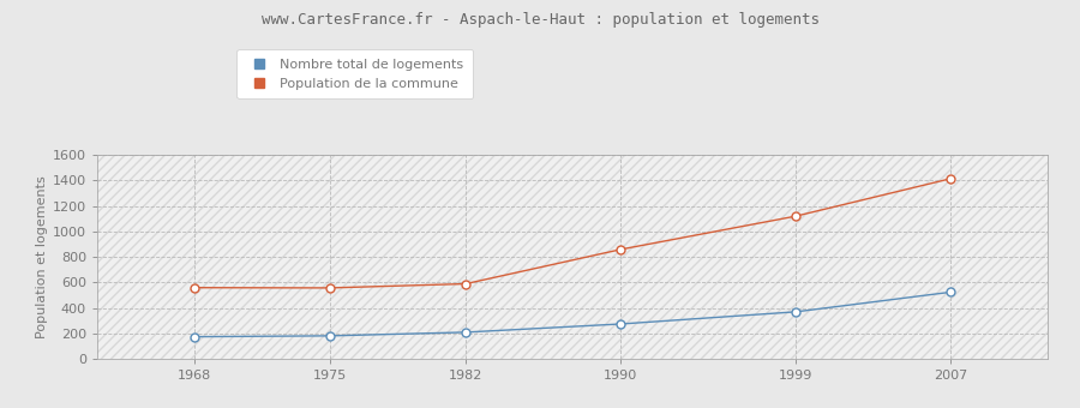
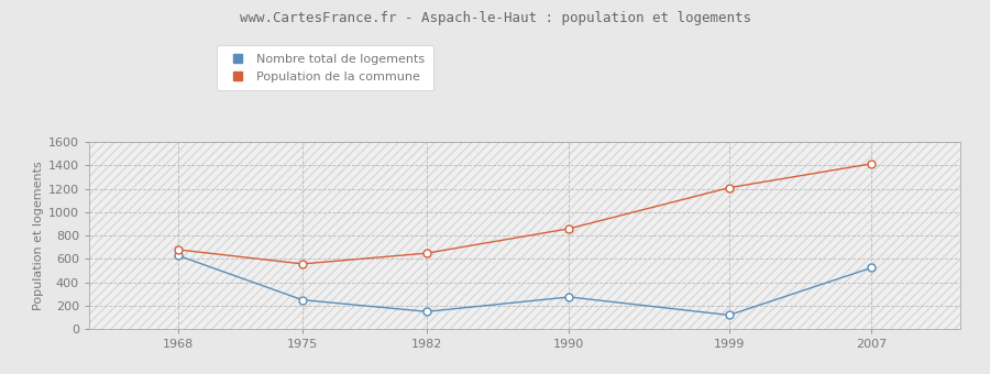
Nombre total de logements/1968: 180 -> 630
Population de la commune/1968: 560 -> 680
Nombre total de logements/1975: 180 -> 250
Nombre total de logements/1982: 210 -> 150
Population de la commune/1982: 590 -> 650
Nombre total de logements/1999: 370 -> 120
Population de la commune/1999: 1120 -> 1210
